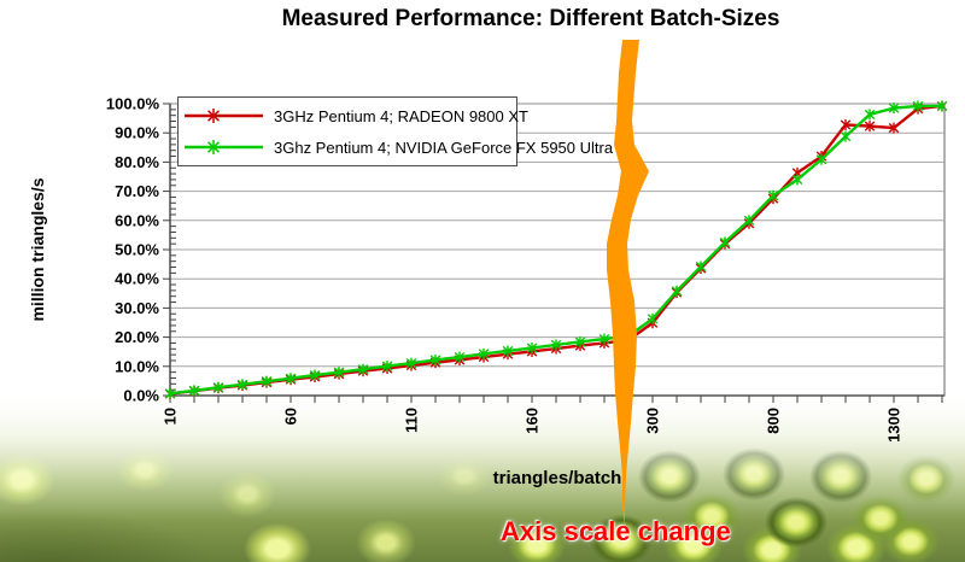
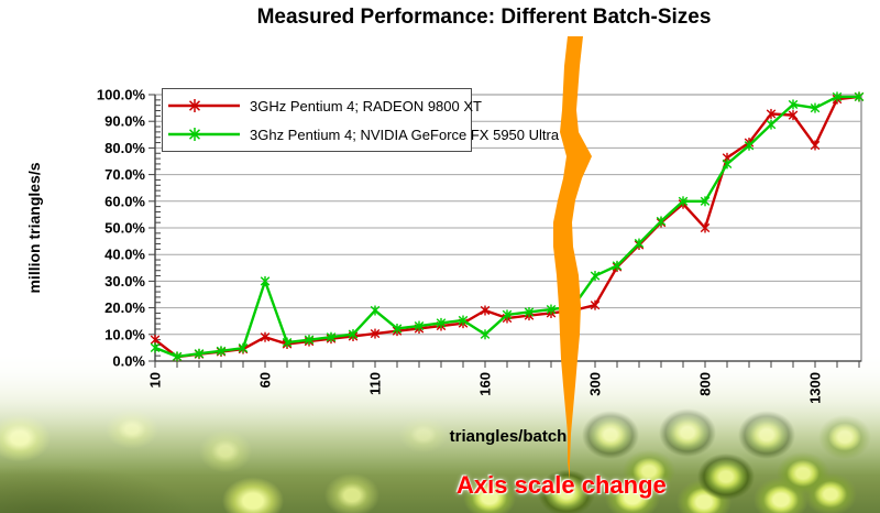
3GHz Pentium 4; RADEON 9800 XT/10: 1% -> 8%
3Ghz Pentium 4; NVIDIA GeForce FX 5950 Ultra/10: 1% -> 5%
3GHz Pentium 4; RADEON 9800 XT/60: 6% -> 9%
3Ghz Pentium 4; NVIDIA GeForce FX 5950 Ultra/60: 6% -> 30%
3Ghz Pentium 4; NVIDIA GeForce FX 5950 Ultra/110: 11% -> 19%
3GHz Pentium 4; RADEON 9800 XT/160: 15% -> 19%
3Ghz Pentium 4; NVIDIA GeForce FX 5950 Ultra/160: 16% -> 10%
3GHz Pentium 4; RADEON 9800 XT/300: 25% -> 21%
3Ghz Pentium 4; NVIDIA GeForce FX 5950 Ultra/300: 26% -> 32%
3GHz Pentium 4; RADEON 9800 XT/800: 68% -> 50%
3Ghz Pentium 4; NVIDIA GeForce FX 5950 Ultra/800: 68% -> 60%
3GHz Pentium 4; RADEON 9800 XT/1300: 92% -> 81%
3Ghz Pentium 4; NVIDIA GeForce FX 5950 Ultra/1300: 98% -> 95%
